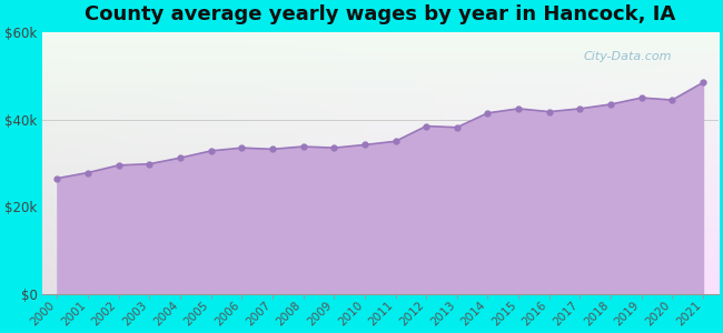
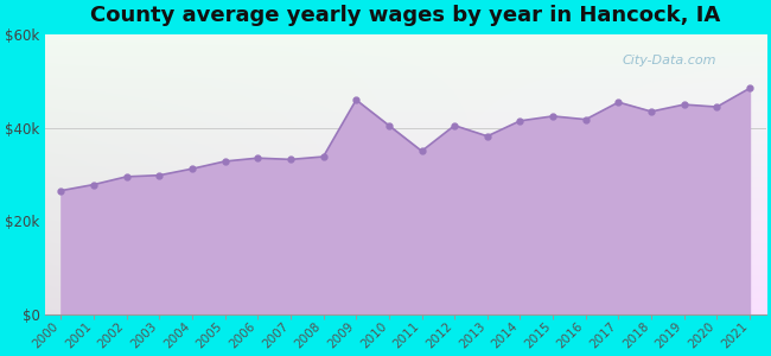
2009: $33.5k -> $46.0k
2010: $34.2k -> $40.5k
2012: $38.5k -> $40.5k
2017: $42.5k -> $45.5k
